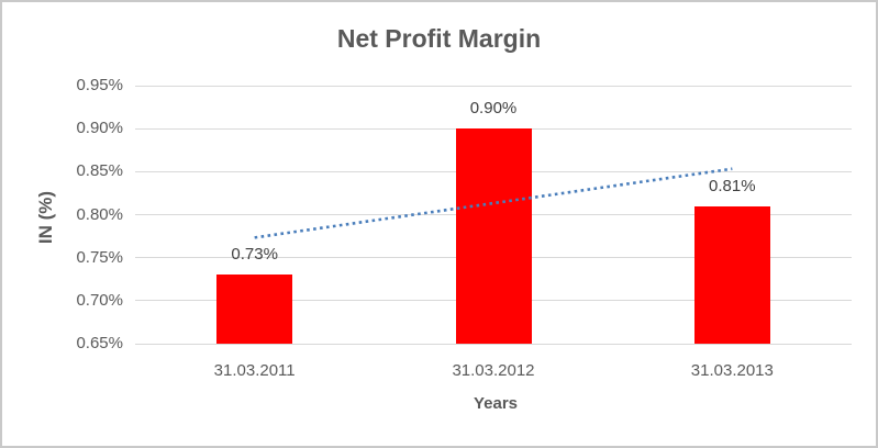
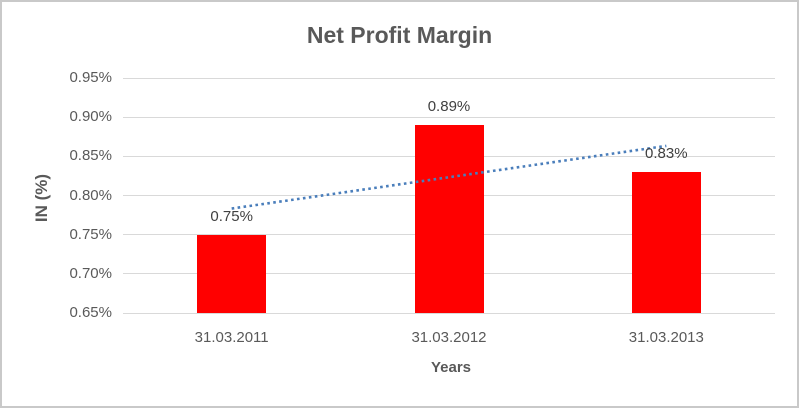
31.03.2011: 0.73% -> 0.75%
31.03.2012: 0.90% -> 0.89%
31.03.2013: 0.81% -> 0.83%
